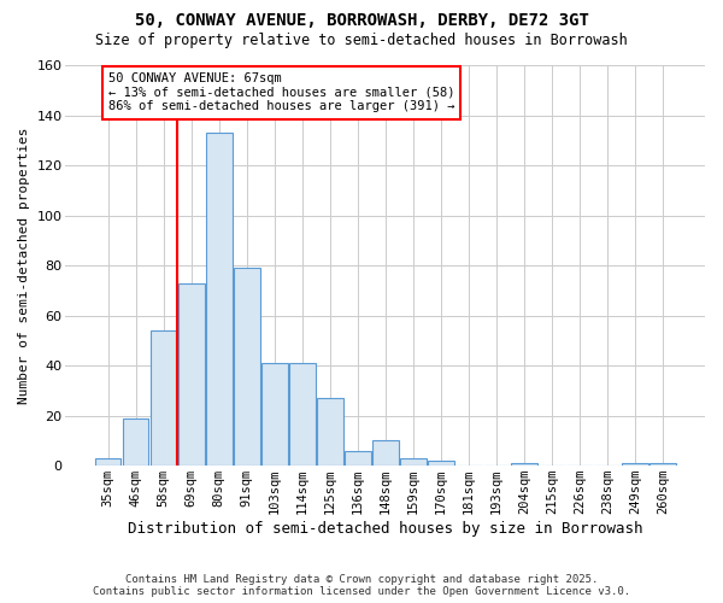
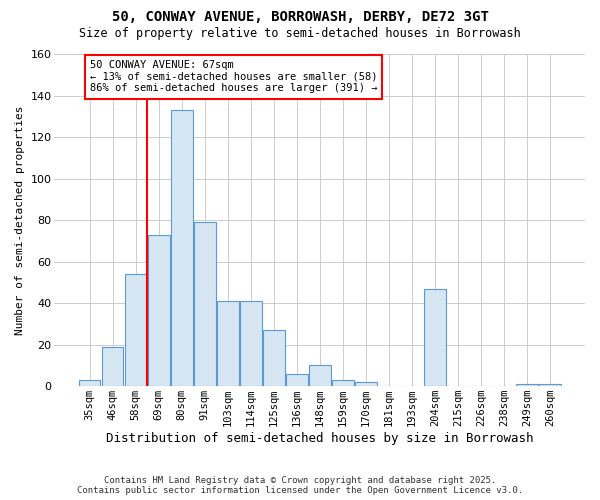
204sqm: 1 -> 47
